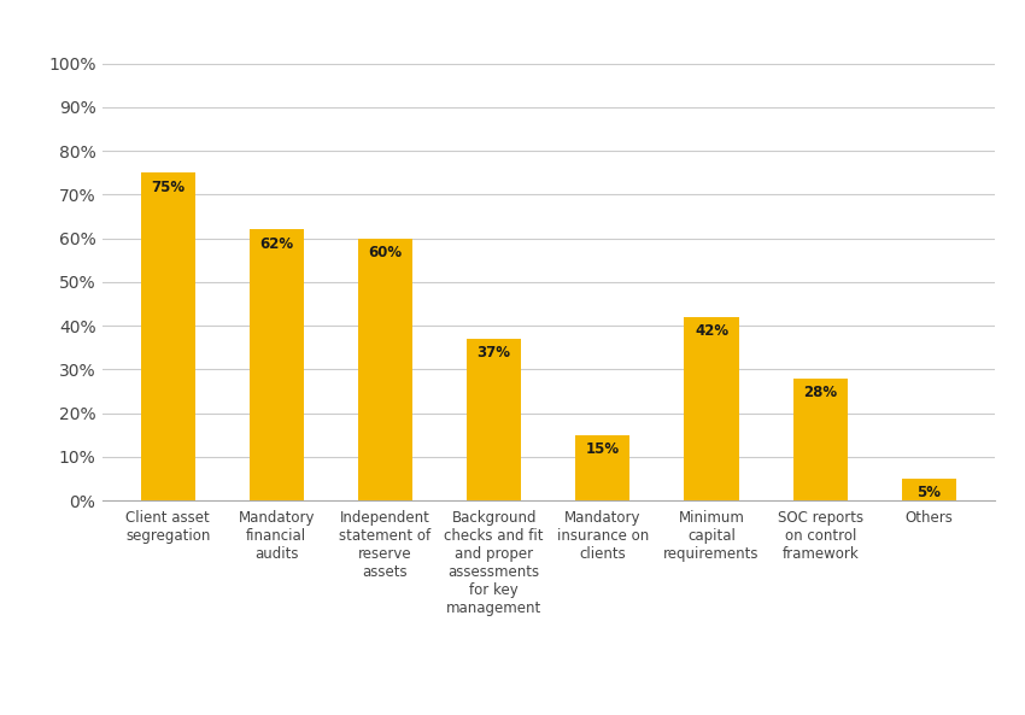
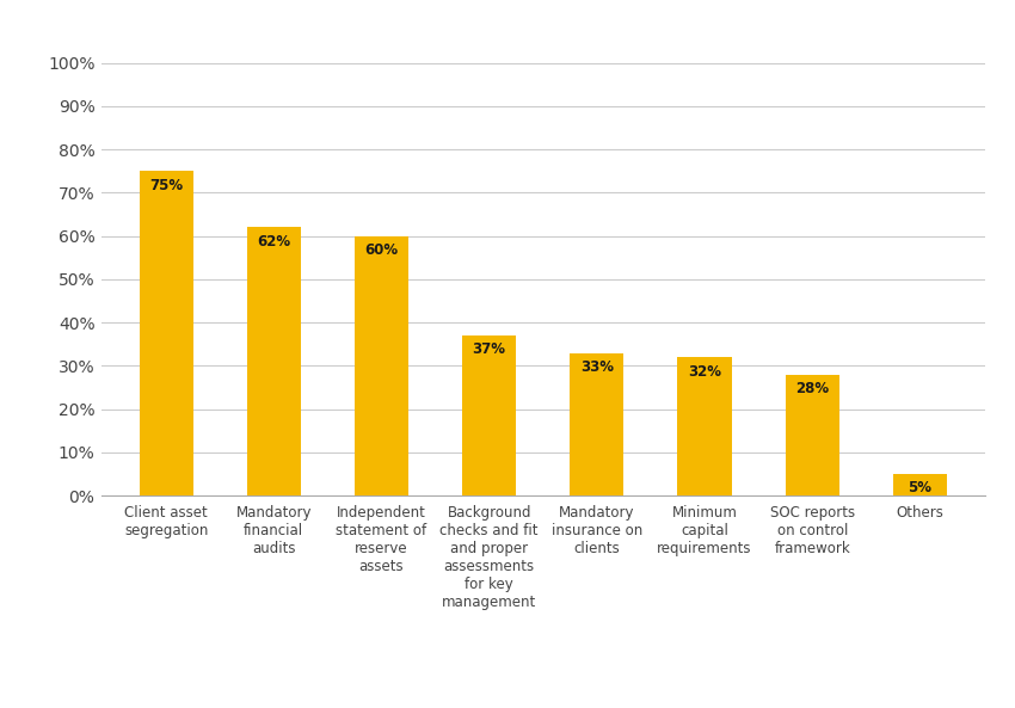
Mandatory insurance on clients: 15% -> 33%
Minimum capital requirements: 42% -> 32%
